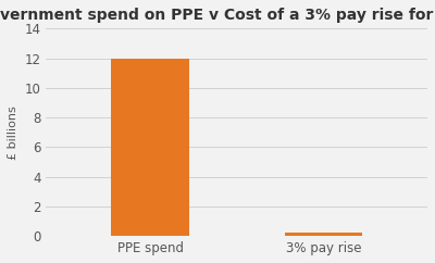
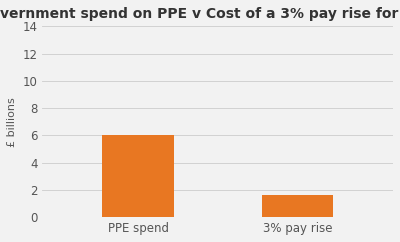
PPE spend: 12.0 -> 6.0
3% pay rise: 0.2 -> 1.6
